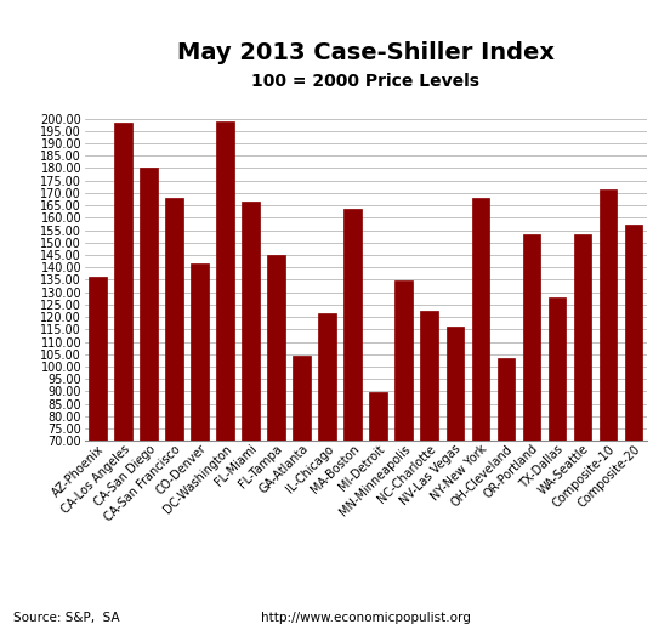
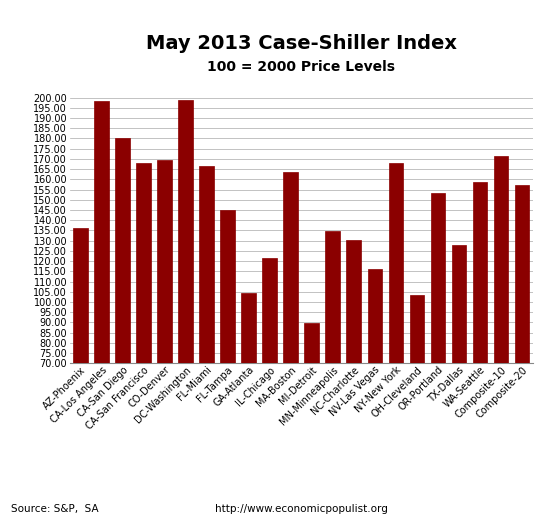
CO-Denver: 141.5 -> 169.5
NC-Charlotte: 122.5 -> 130.5
WA-Seattle: 153.5 -> 158.5
